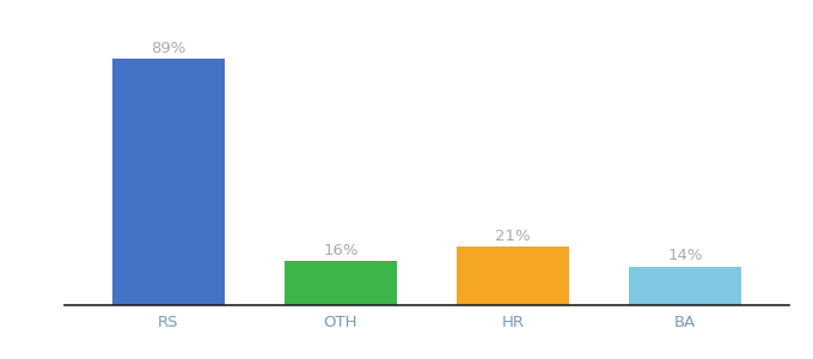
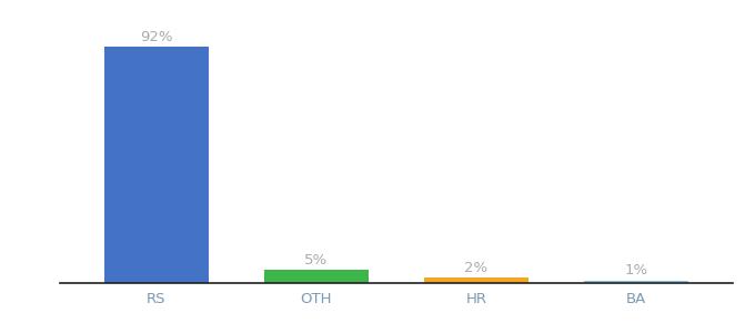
RS: 89% -> 92%
OTH: 16% -> 5%
HR: 21% -> 2%
BA: 14% -> 1%
